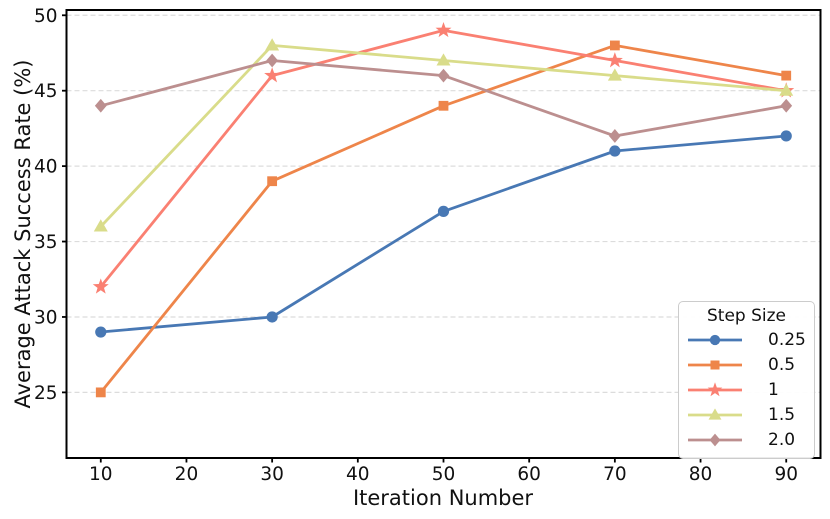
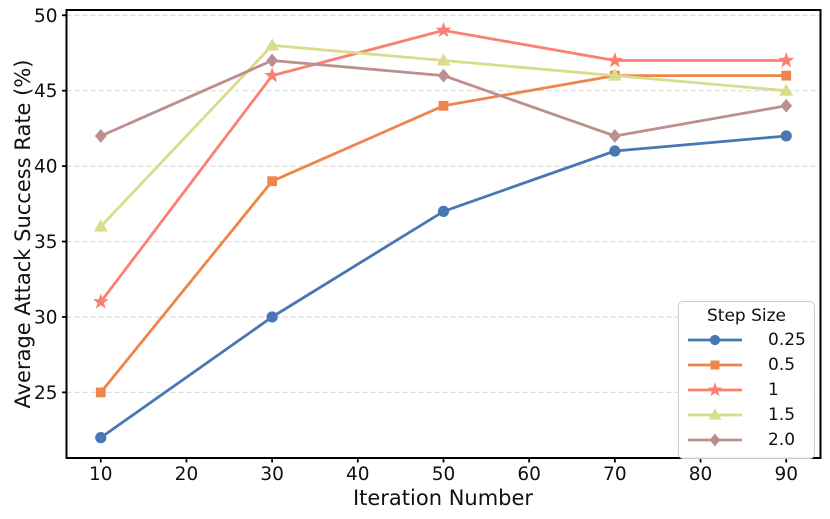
0.25/10: 29 -> 22
1/10: 32 -> 31
2.0/10: 44 -> 42
0.5/70: 48 -> 46
1/90: 45 -> 47
